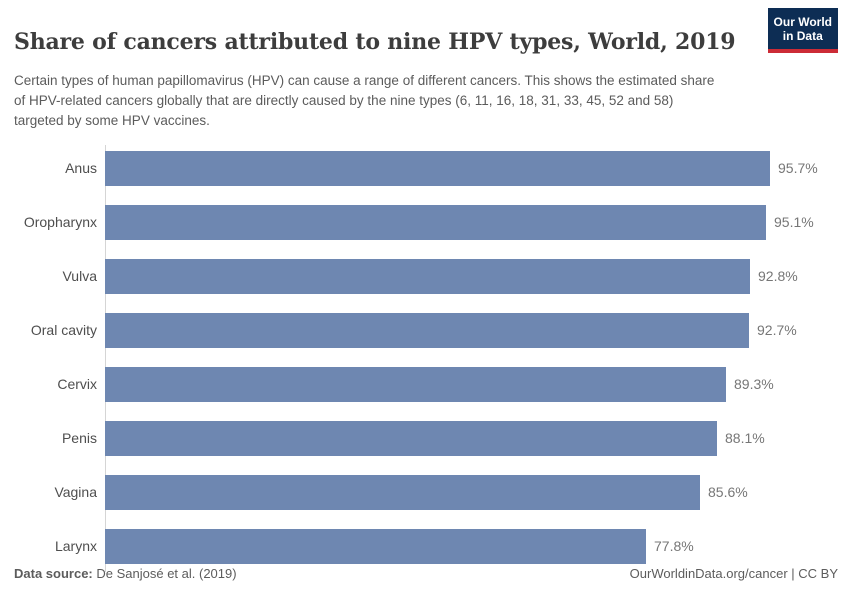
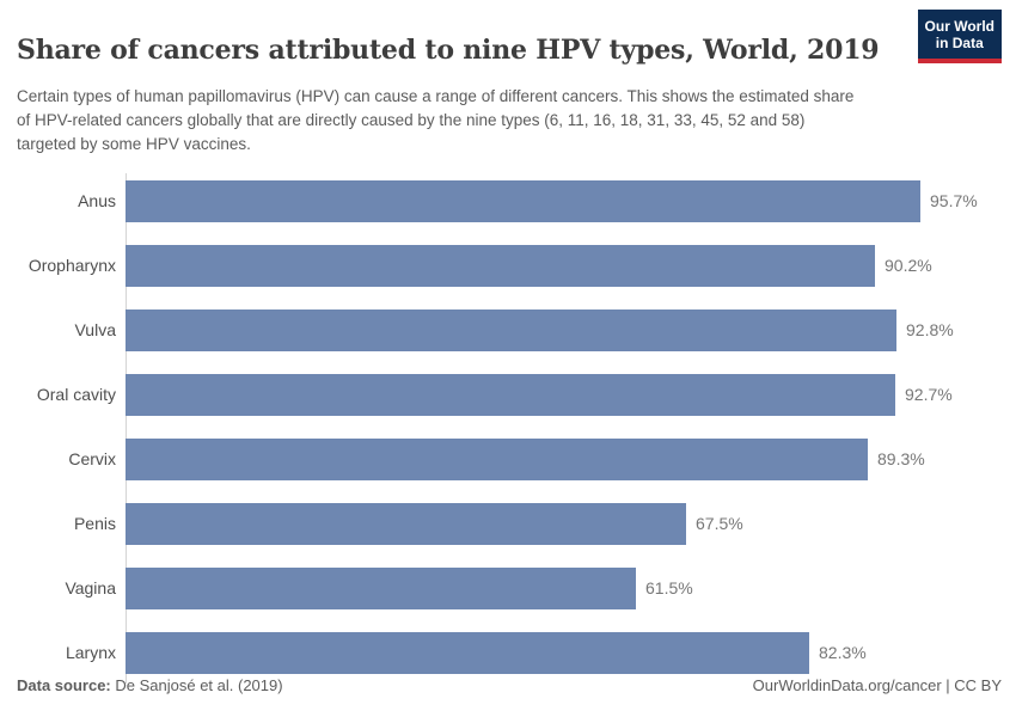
Oropharynx: 95.1% -> 90.2%
Penis: 88.1% -> 67.5%
Vagina: 85.6% -> 61.5%
Larynx: 77.8% -> 82.3%
